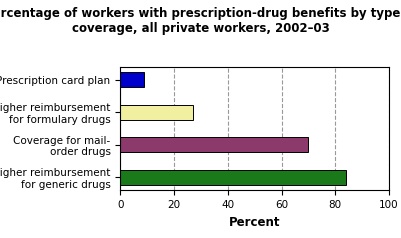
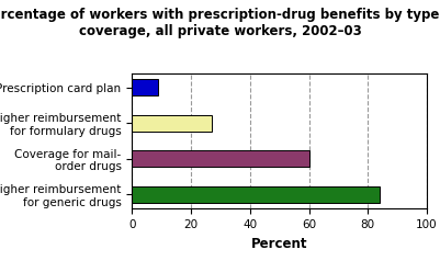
Coverage for mail- order drugs: 70 -> 60
